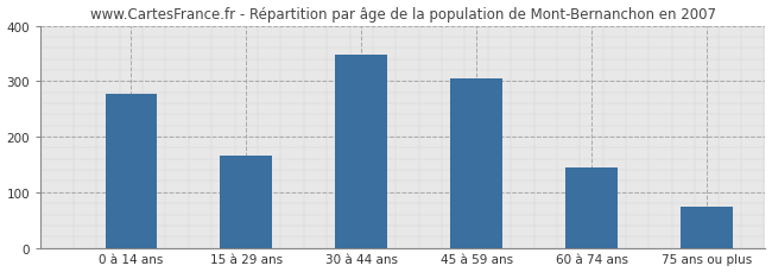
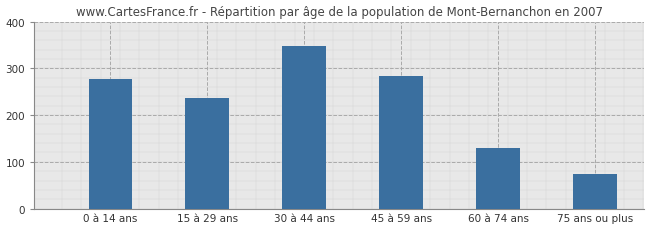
15 à 29 ans: 165 -> 237
45 à 59 ans: 305 -> 284
60 à 74 ans: 145 -> 130
